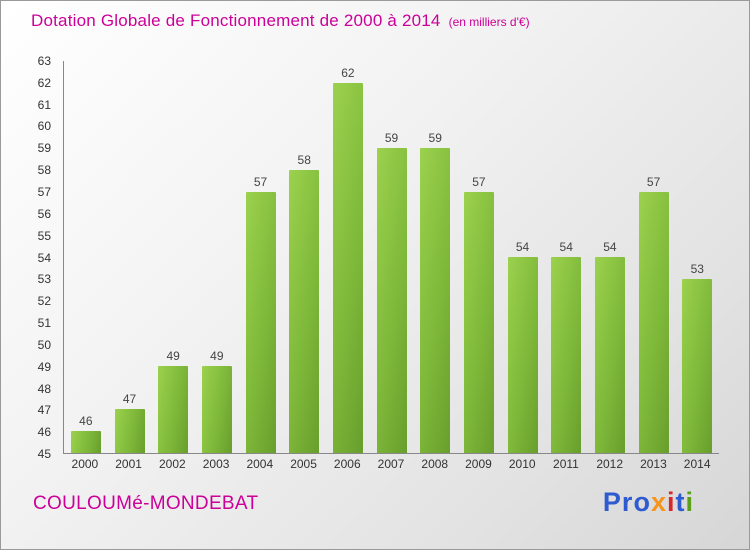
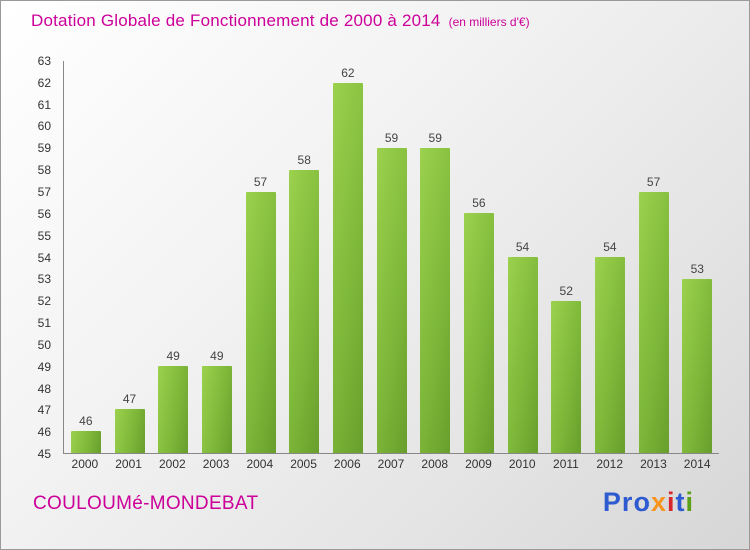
2009: 57 -> 56
2011: 54 -> 52
